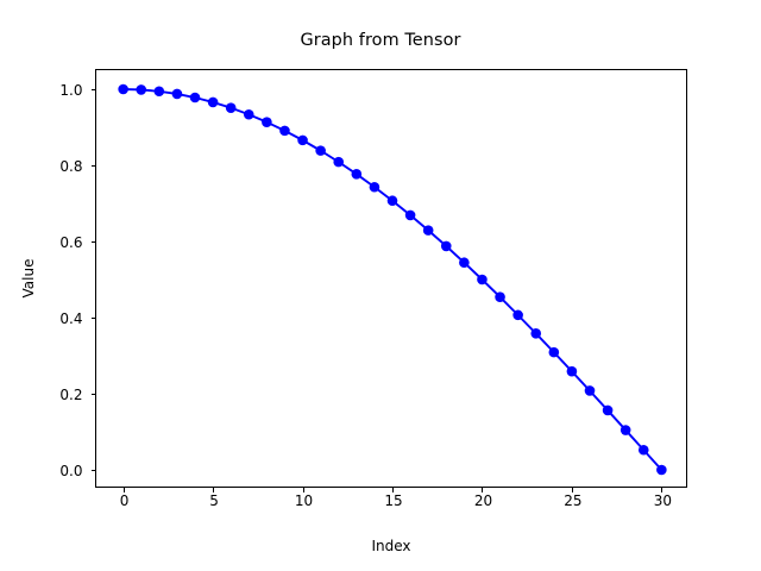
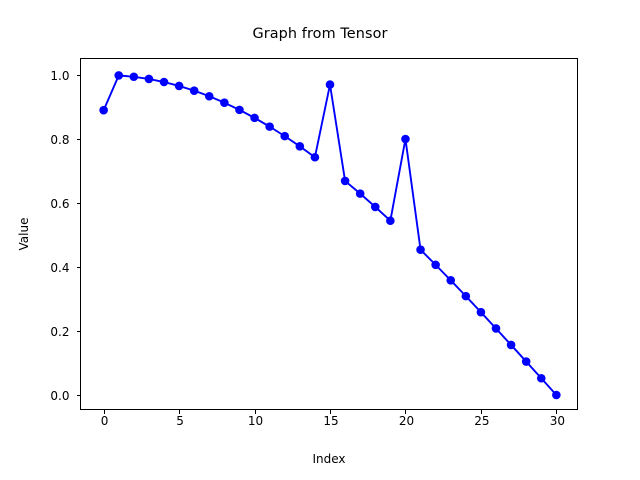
0: 1.00 -> 0.89
15: 0.71 -> 0.97
20: 0.50 -> 0.80
